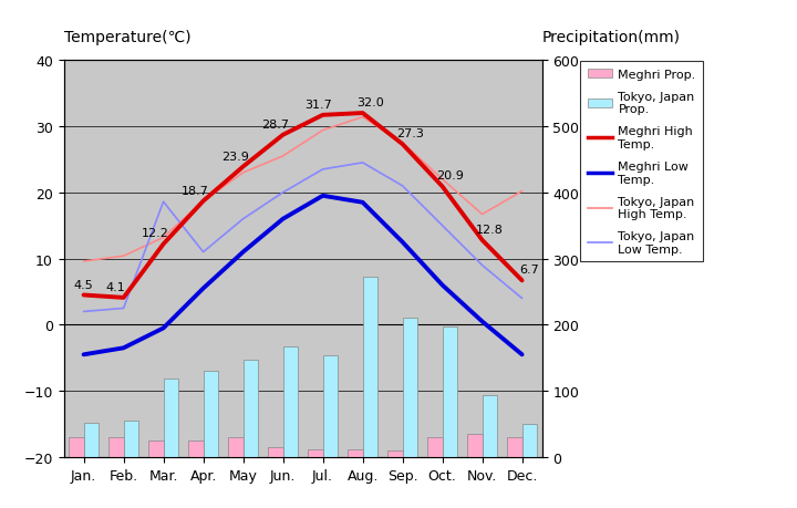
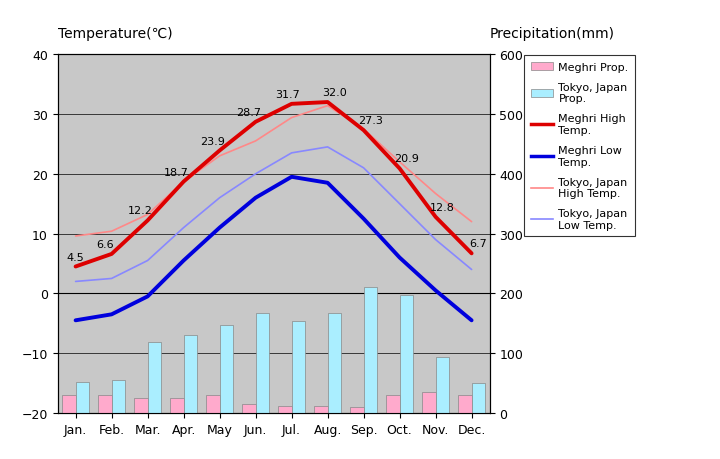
Meghri High Temp./Feb.: 4.1 -> 6.6
Tokyo, Japan Low Temp./Mar.: 18.6 -> 5.5
Tokyo, Japan Prop./Aug.: 272 -> 168
Tokyo, Japan High Temp./Dec.: 20.2 -> 12.0
